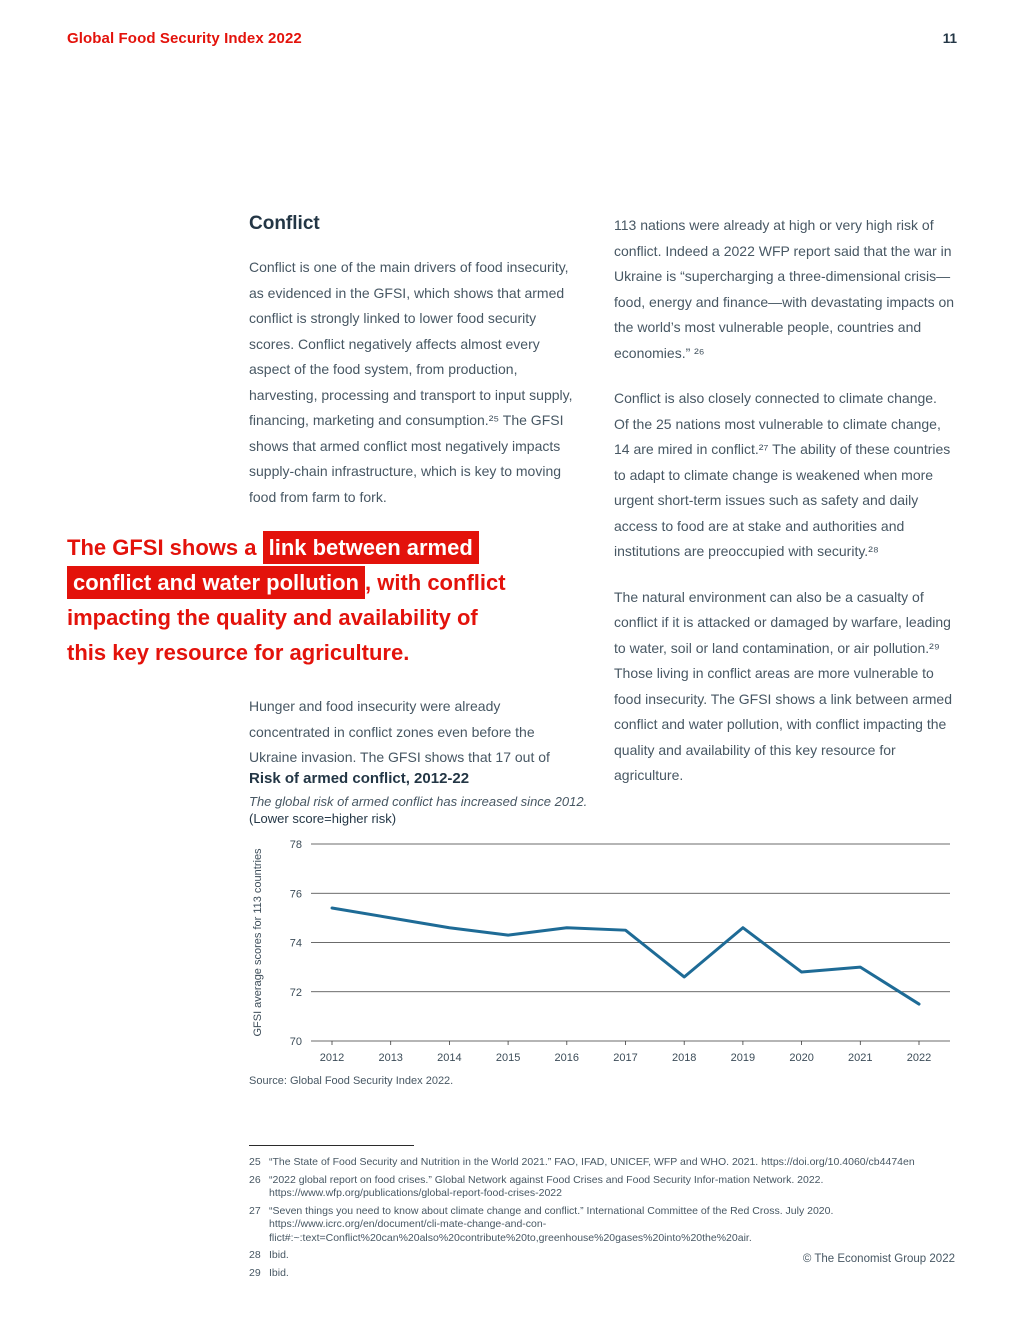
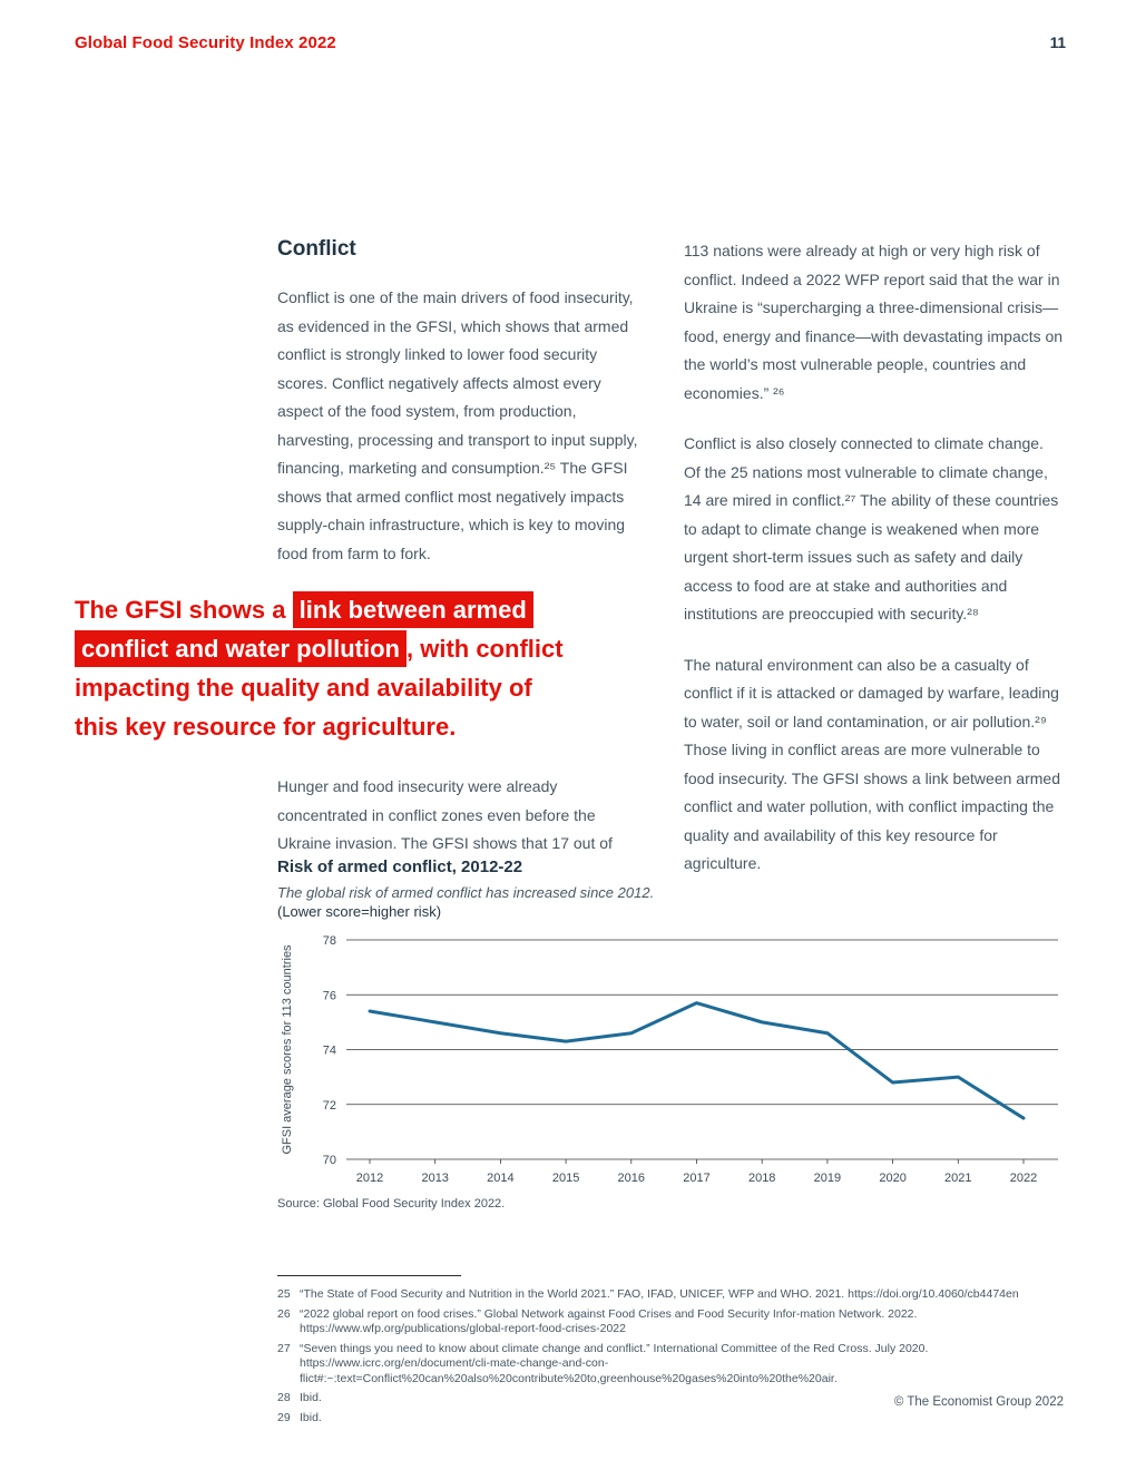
2017: 74.5 -> 75.7
2018: 72.6 -> 75.0
